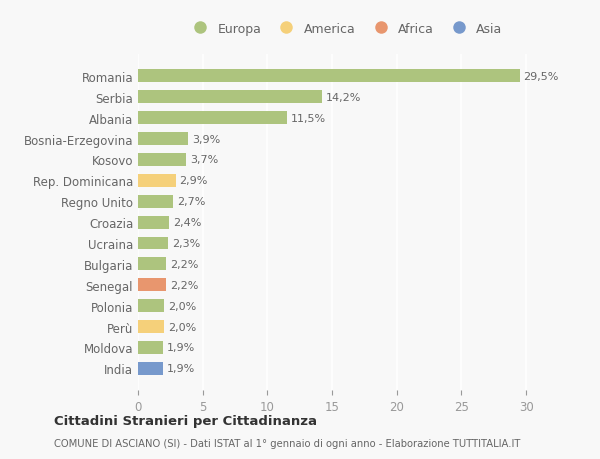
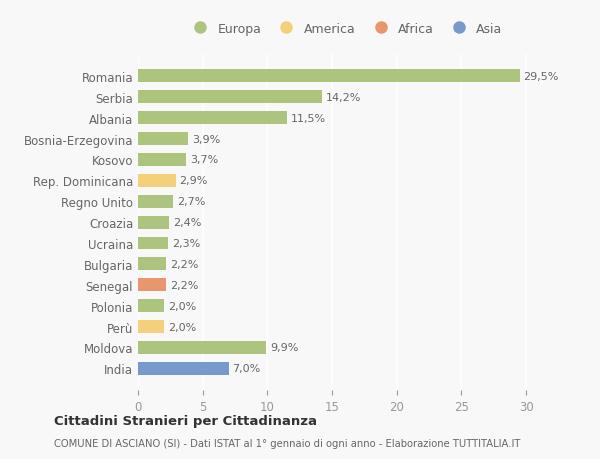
Moldova: 1,9% -> 9,9%
India: 1,9% -> 7,0%
